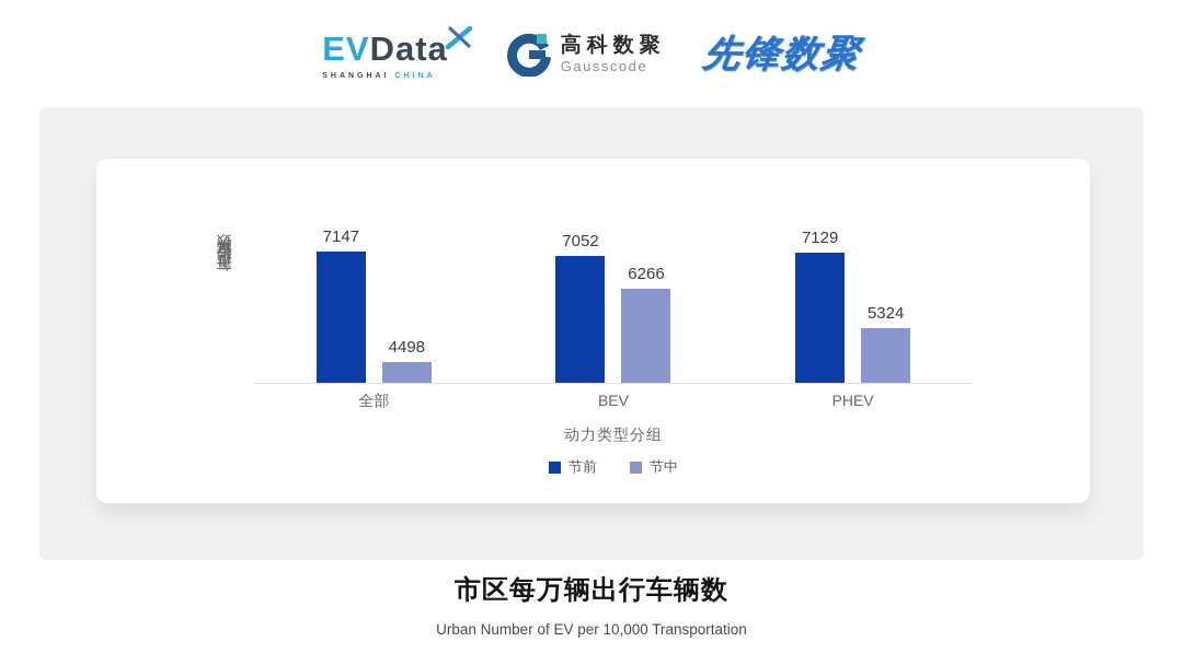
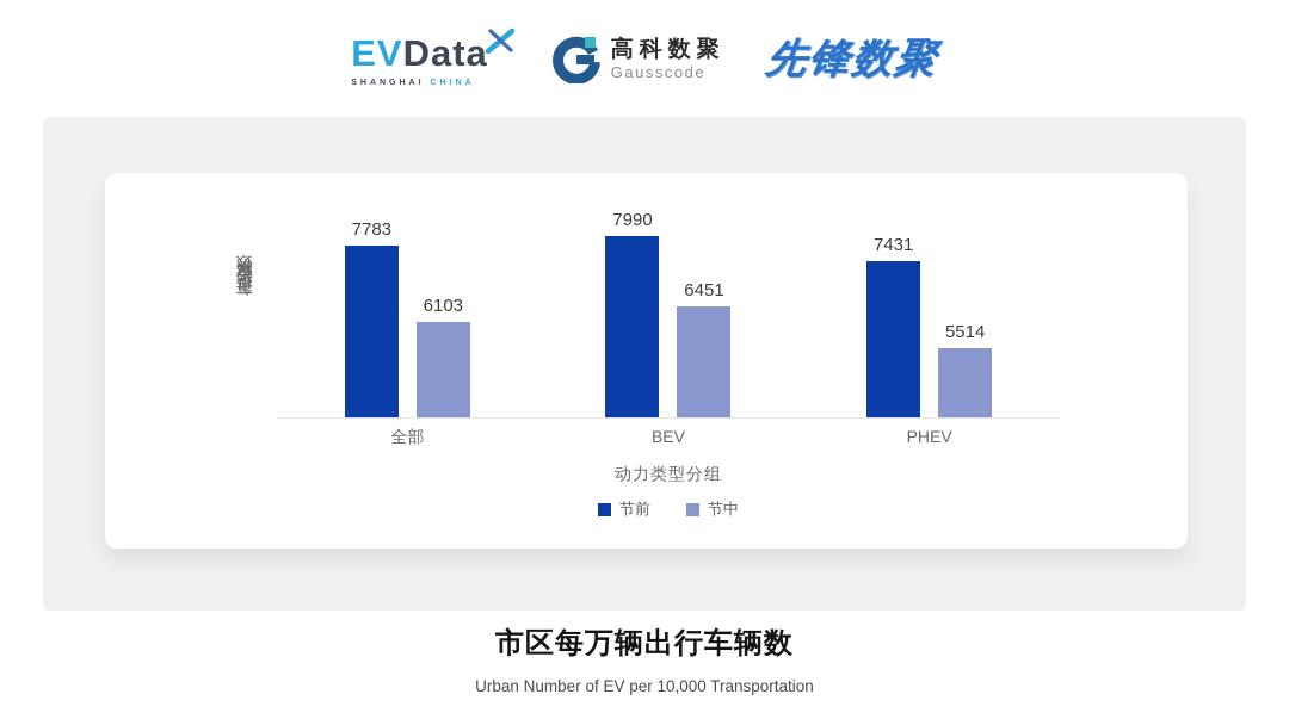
节前/全部: 7147 -> 7783
节中/全部: 4498 -> 6103
节前/BEV: 7052 -> 7990
节中/BEV: 6266 -> 6451
节前/PHEV: 7129 -> 7431
节中/PHEV: 5324 -> 5514
